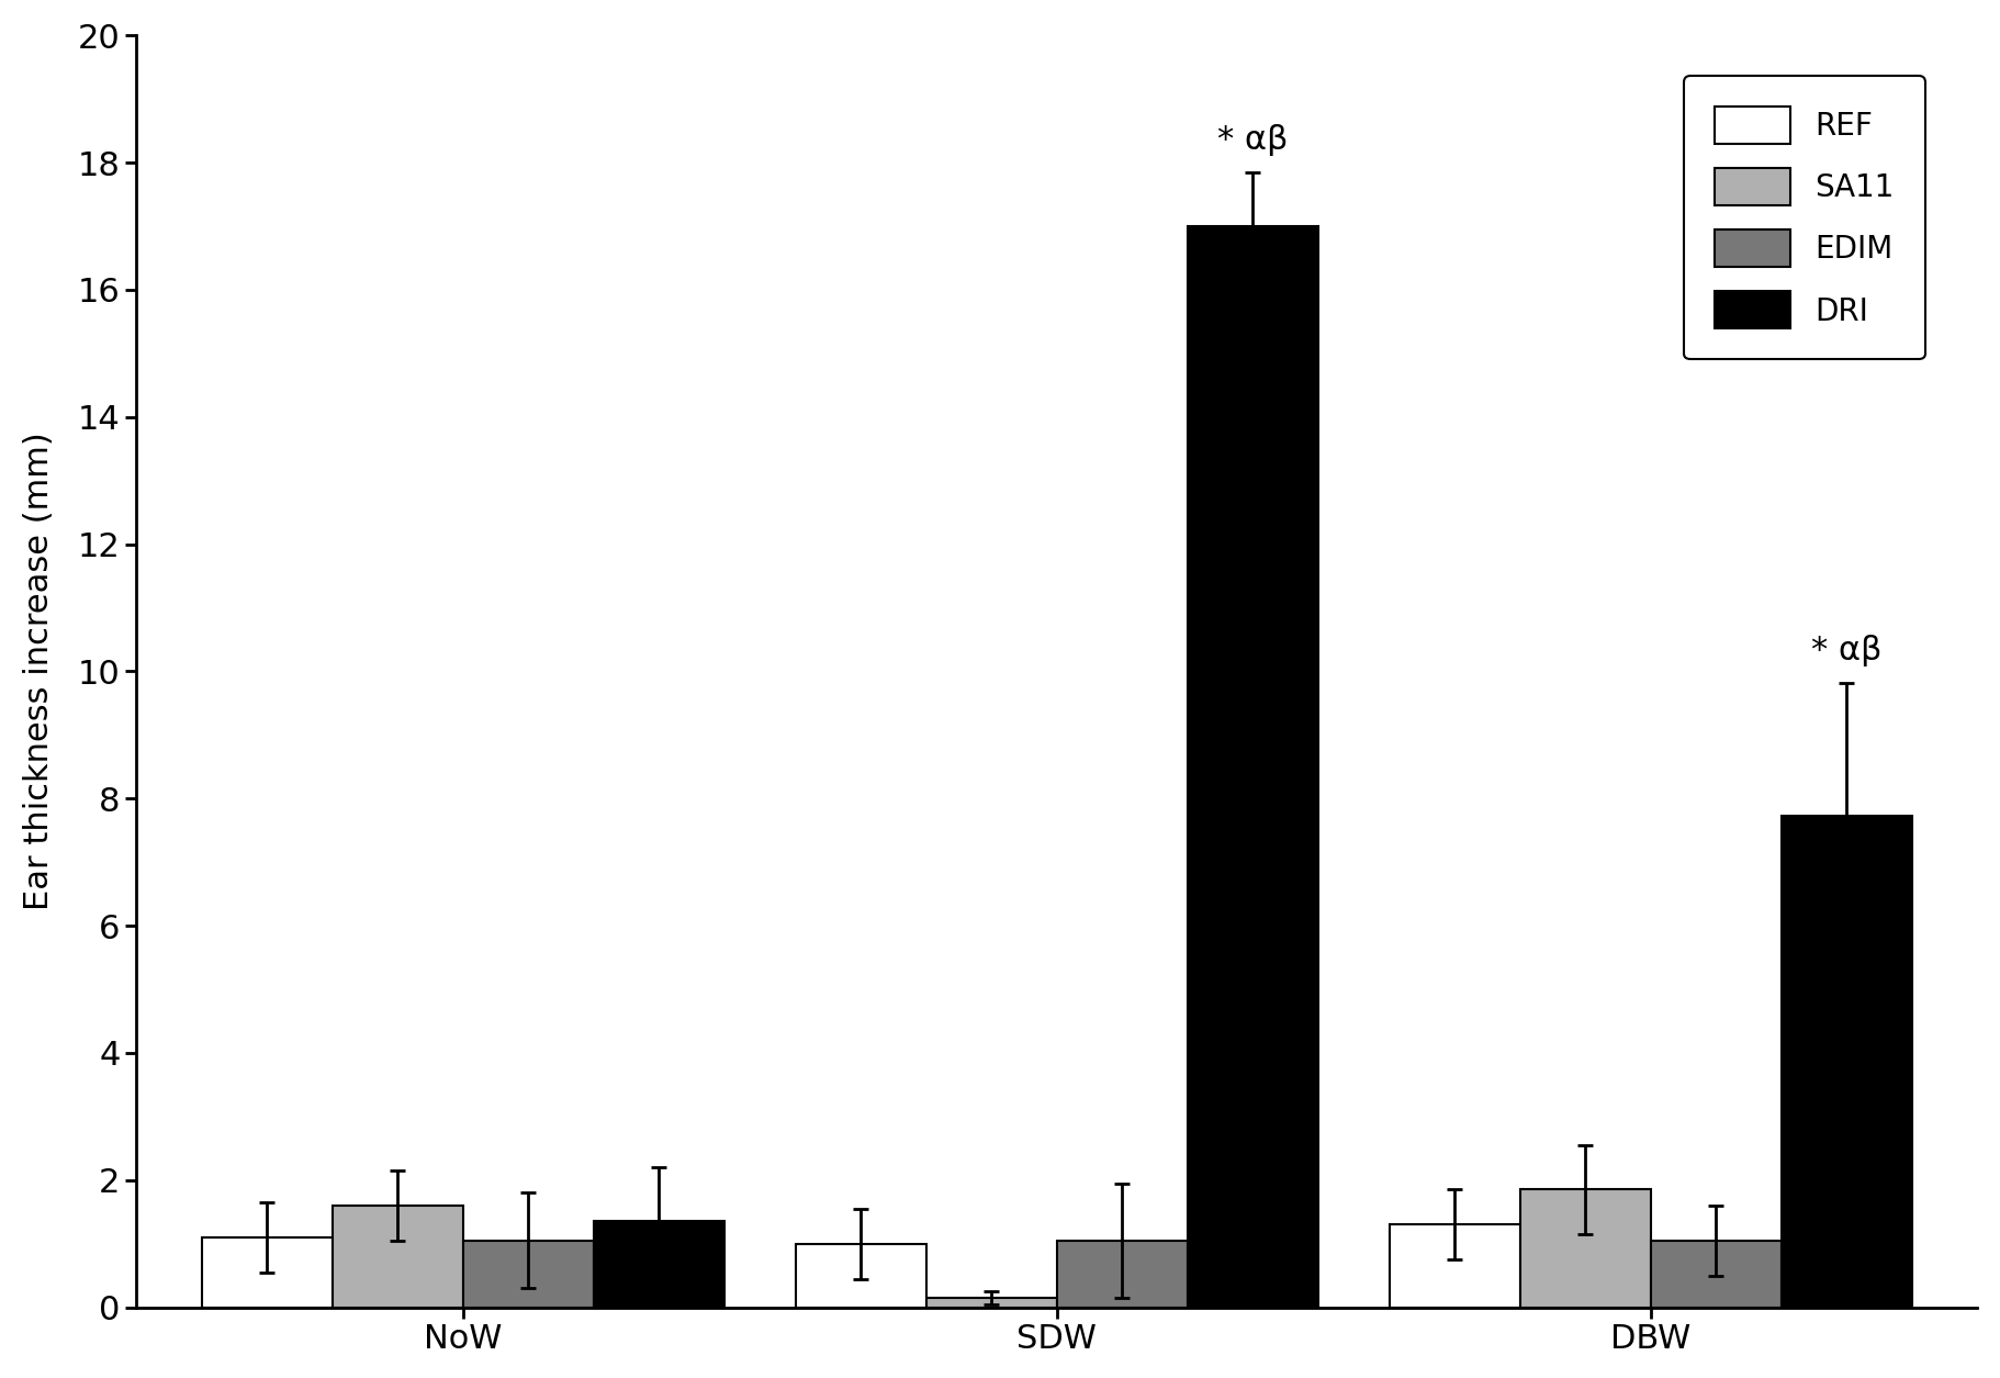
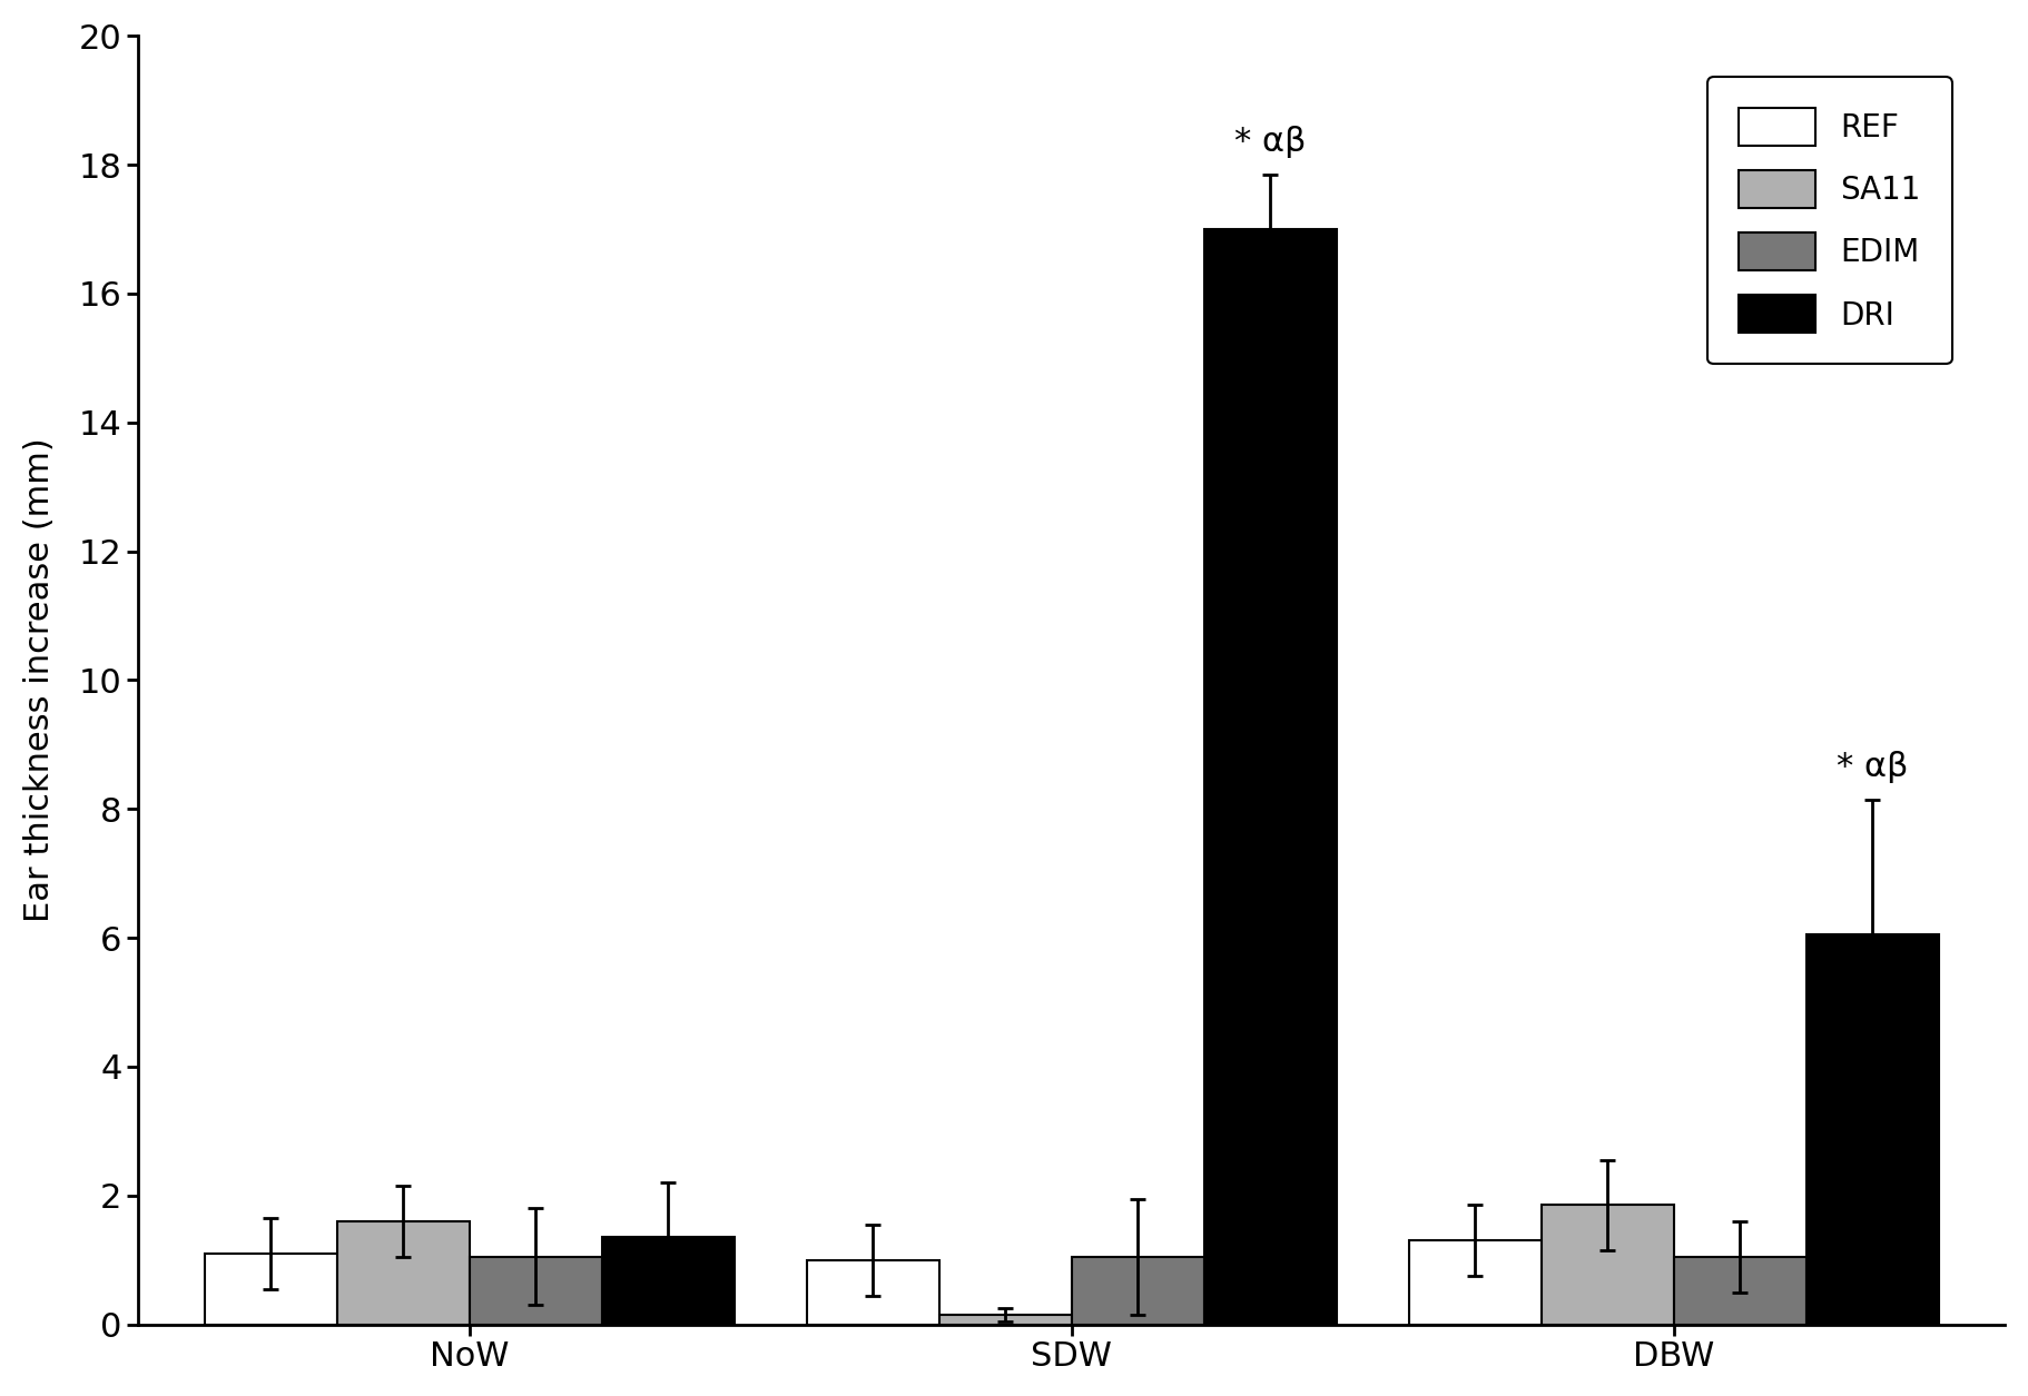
DRI/DBW: 7.72 -> 6.05
